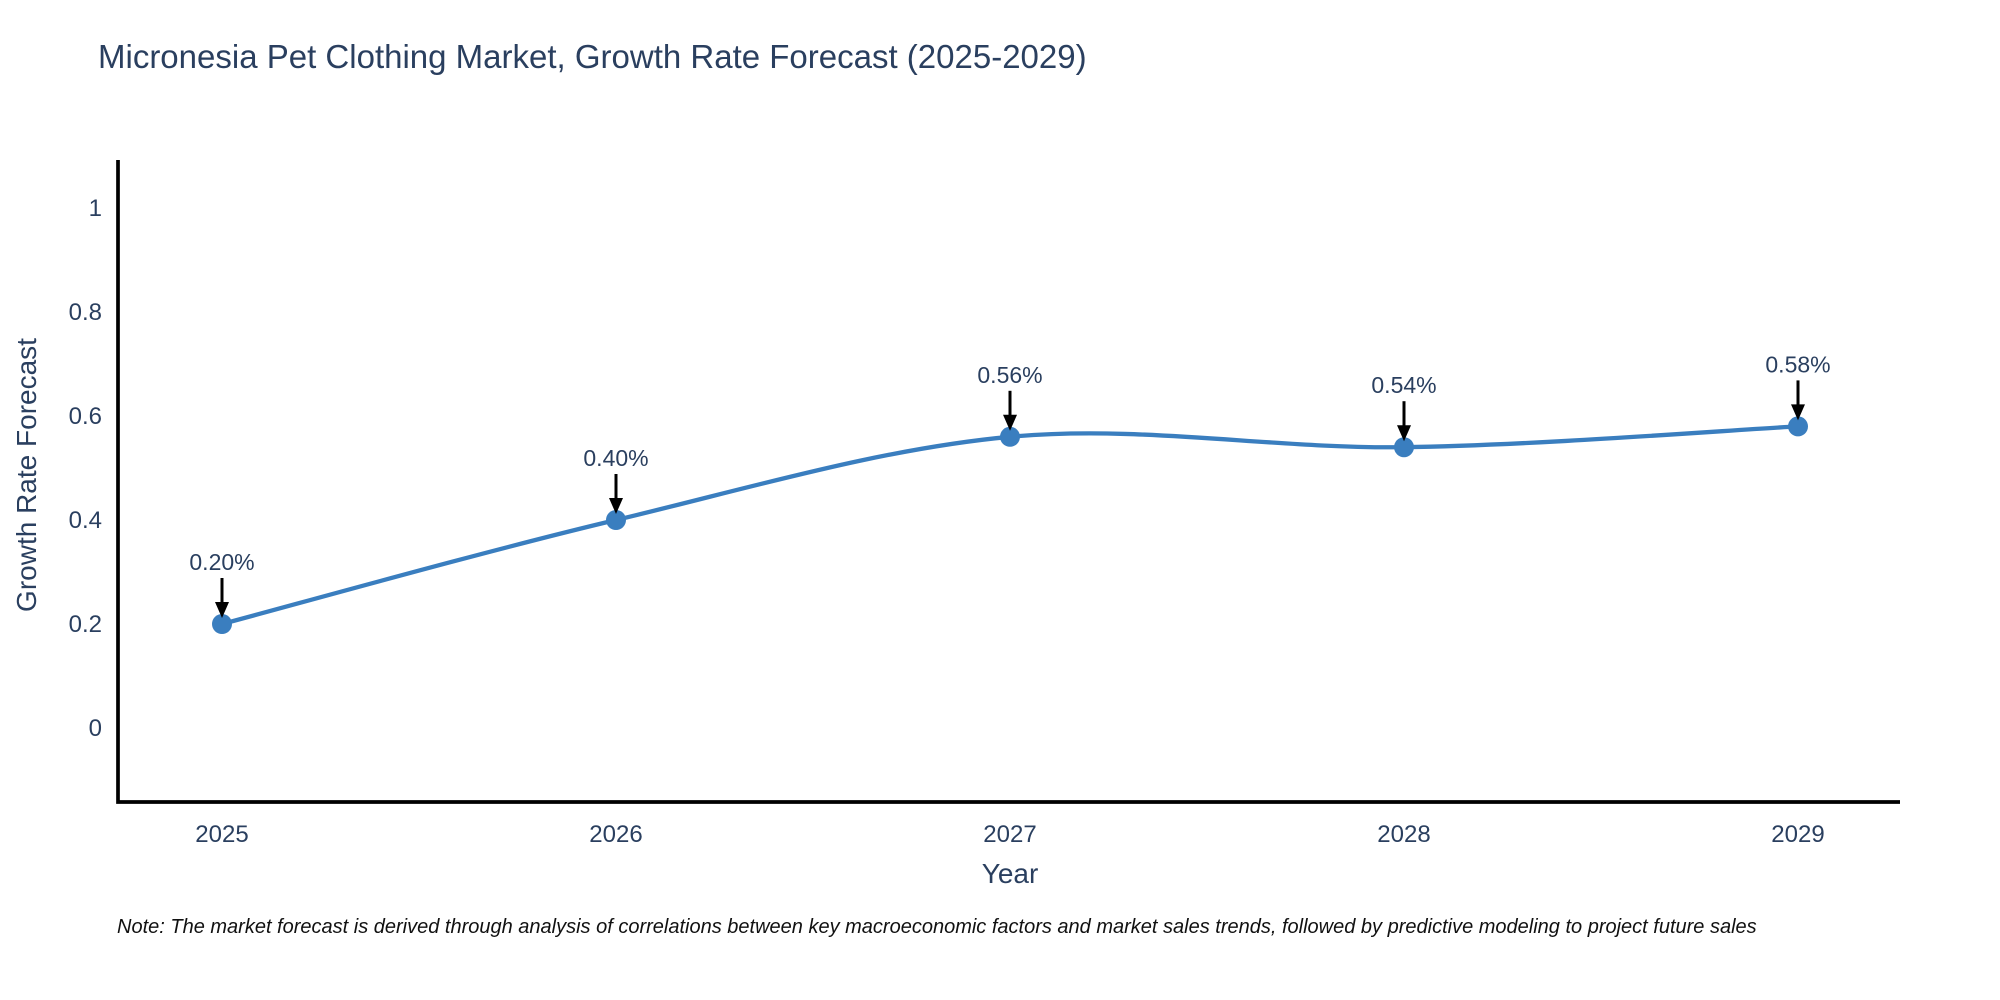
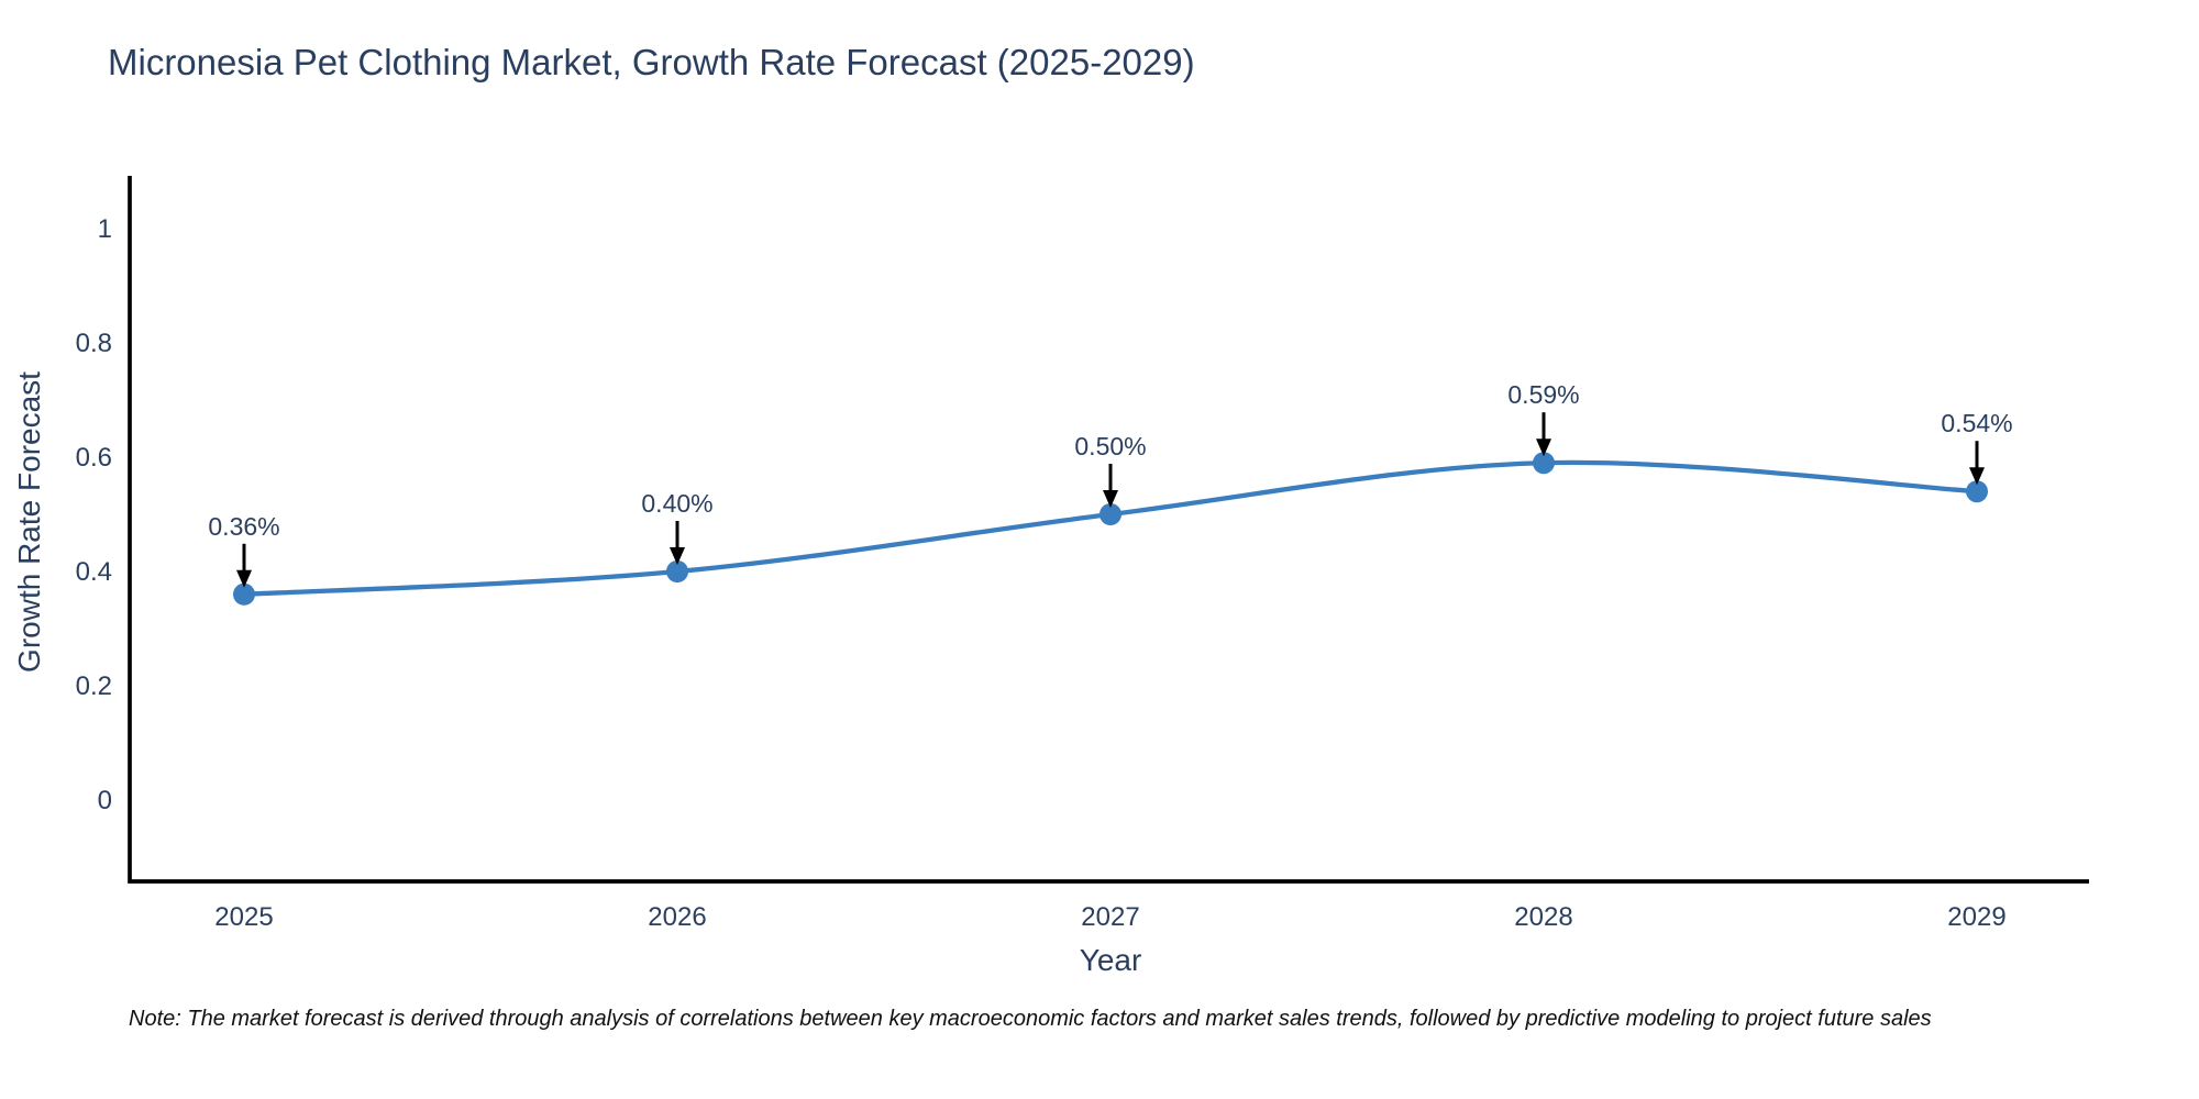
2025: 0.20% -> 0.36%
2027: 0.56% -> 0.50%
2028: 0.54% -> 0.59%
2029: 0.58% -> 0.54%
